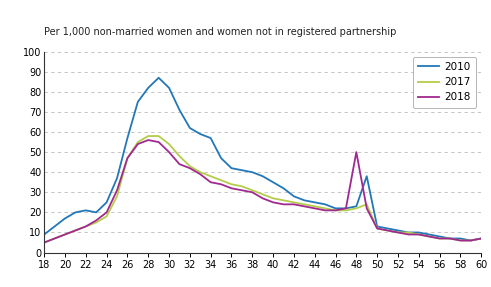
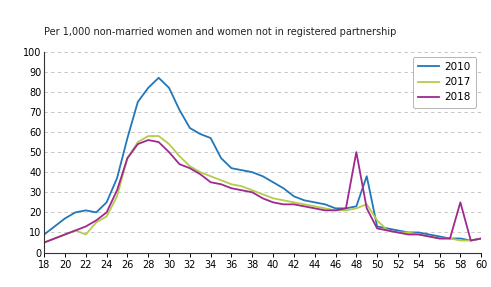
2017/22: 13 -> 9
2017/50: 12 -> 16
2018/58: 6 -> 25
